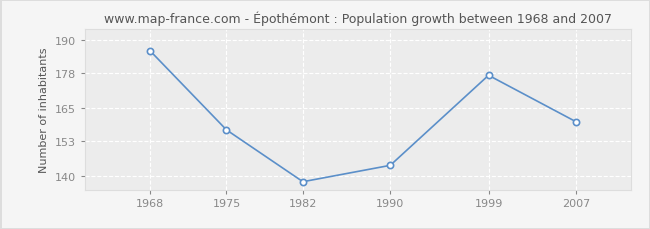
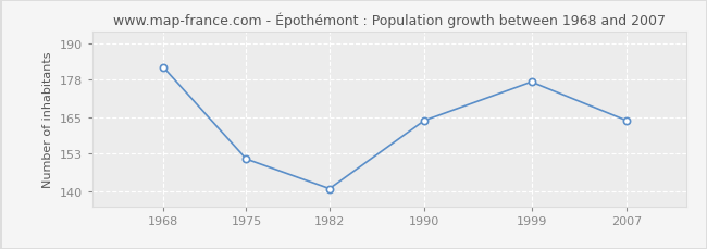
1968: 186 -> 182
1975: 157 -> 151
1982: 138 -> 141
1990: 144 -> 164
2007: 160 -> 164
